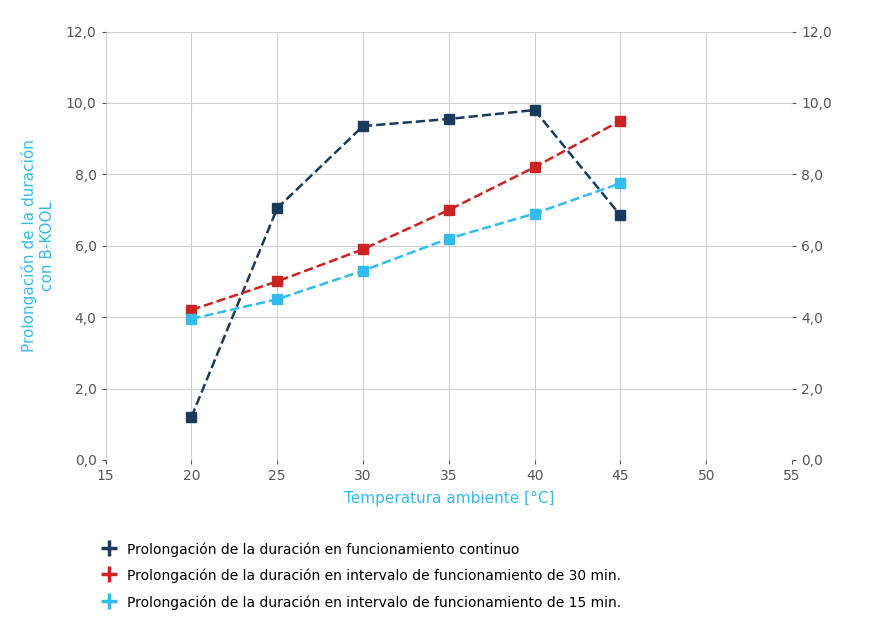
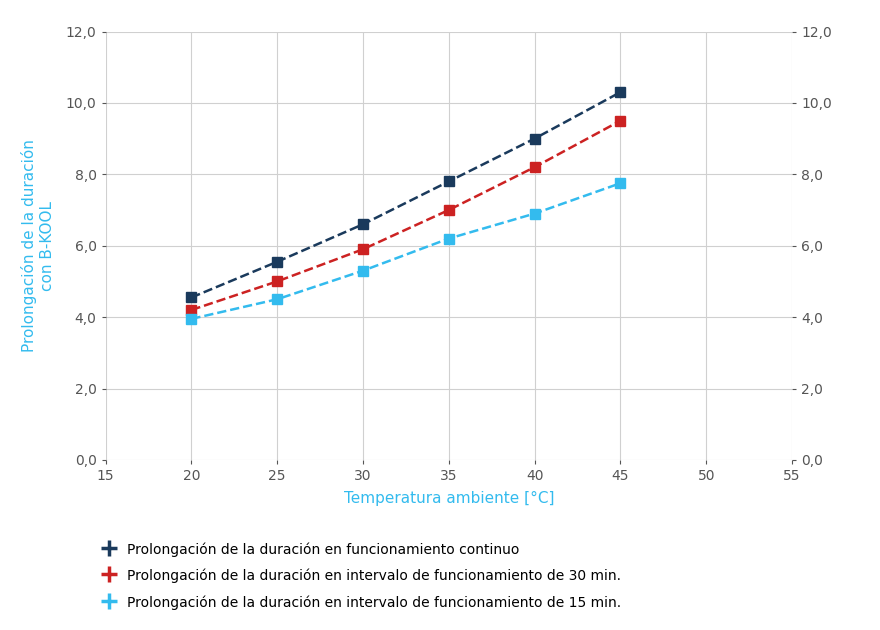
Prolongación de la duración en funcionamiento continuo/20: 1,20 -> 4,55
Prolongación de la duración en funcionamiento continuo/25: 7,05 -> 5,55
Prolongación de la duración en funcionamiento continuo/30: 9,35 -> 6,60
Prolongación de la duración en funcionamiento continuo/35: 9,55 -> 7,80
Prolongación de la duración en funcionamiento continuo/40: 9,80 -> 9,00
Prolongación de la duración en funcionamiento continuo/45: 6,85 -> 10,30
